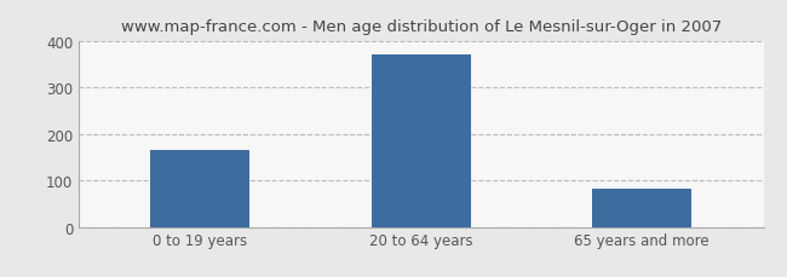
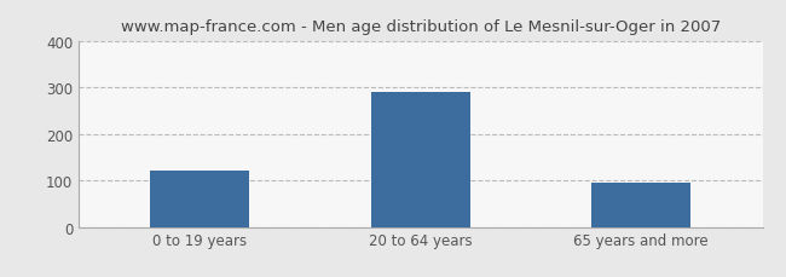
0 to 19 years: 165 -> 120
20 to 64 years: 370 -> 290
65 years and more: 82 -> 95
